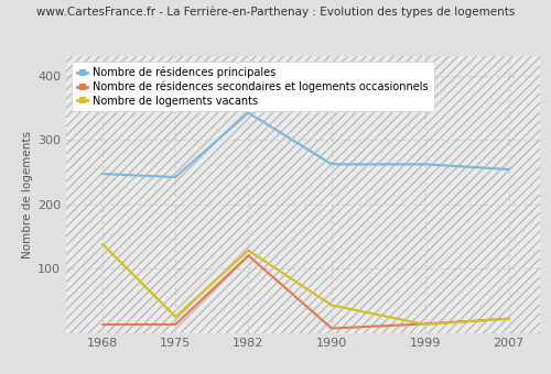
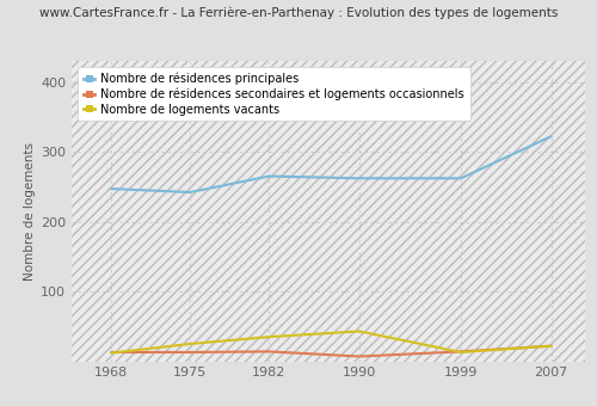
Nombre de logements vacants/1968: 138 -> 12
Nombre de résidences principales/1982: 342 -> 265
Nombre de résidences secondaires et logements occasionnels/1982: 120 -> 14
Nombre de logements vacants/1982: 128 -> 35
Nombre de résidences principales/2007: 254 -> 322
